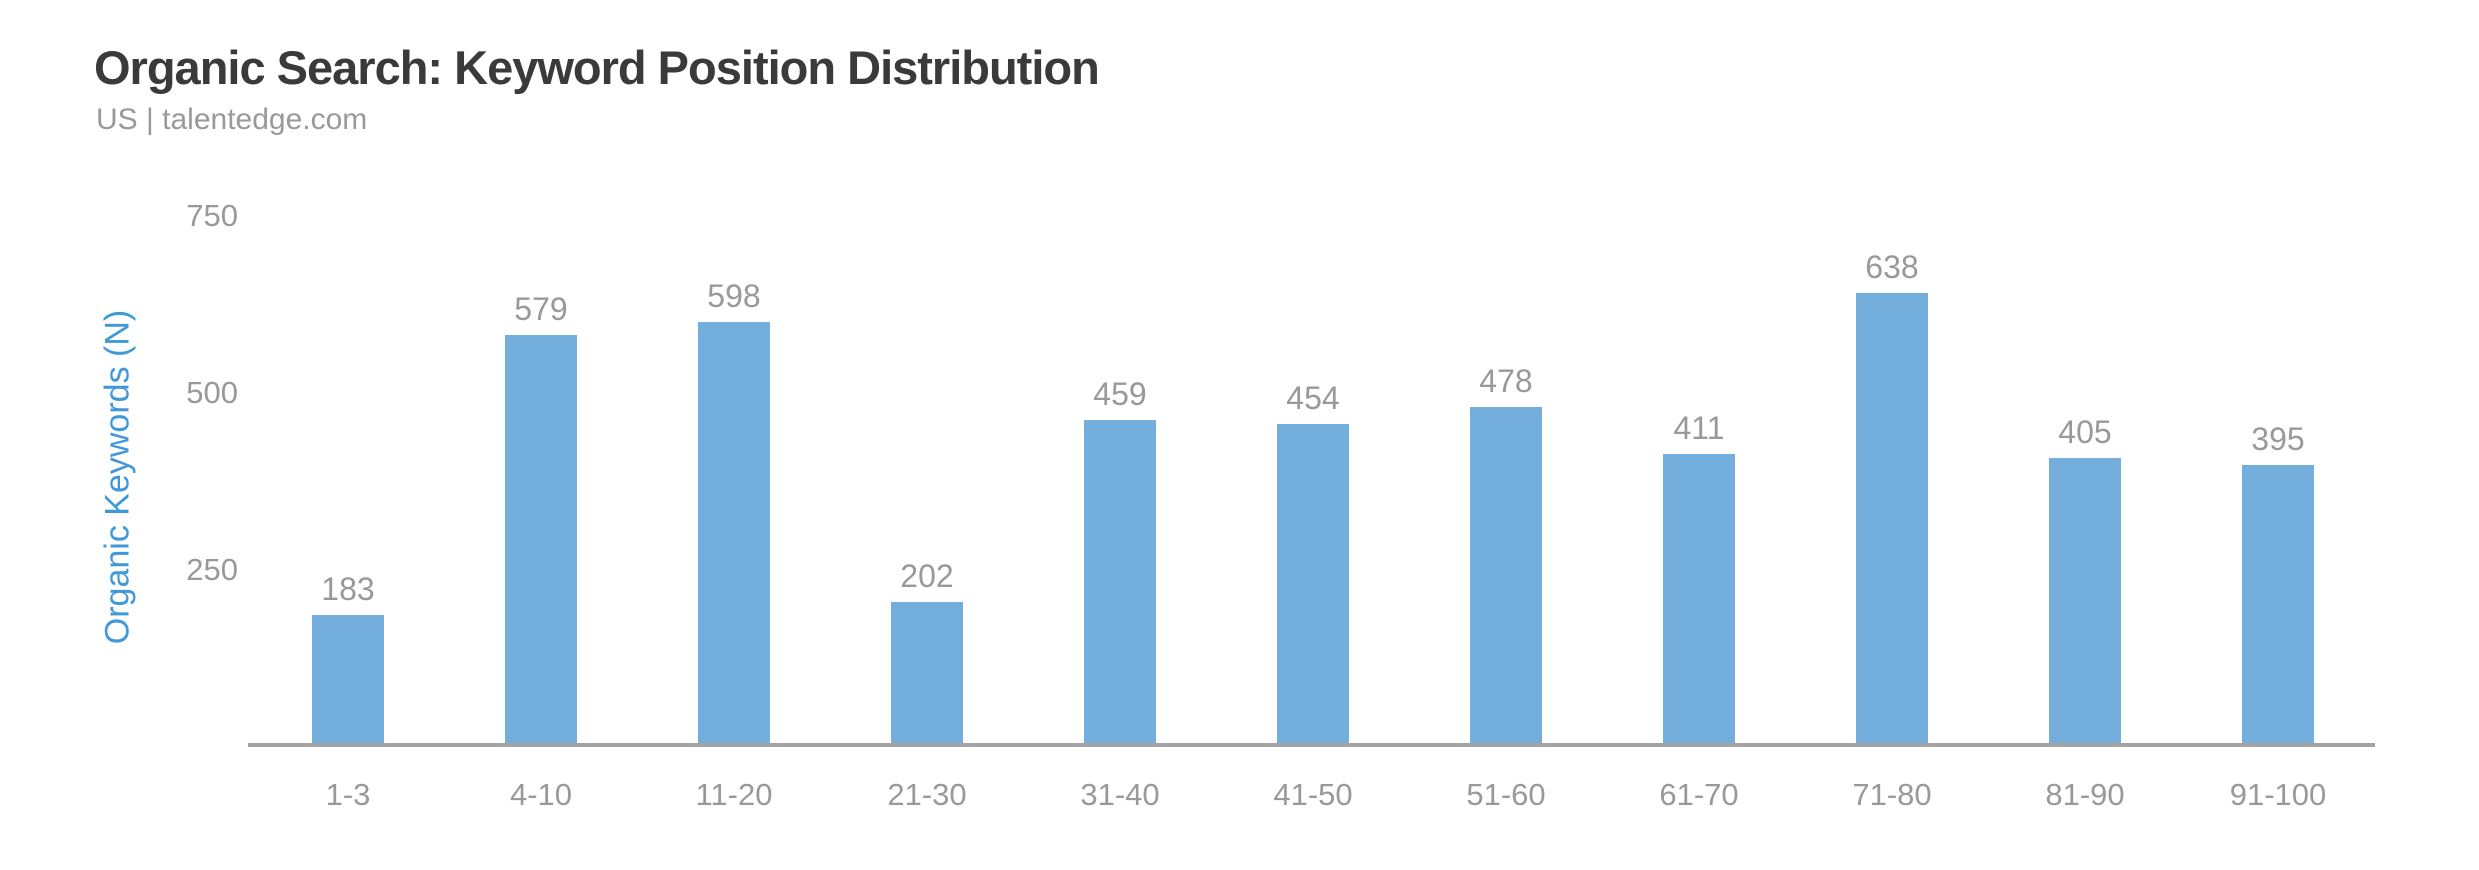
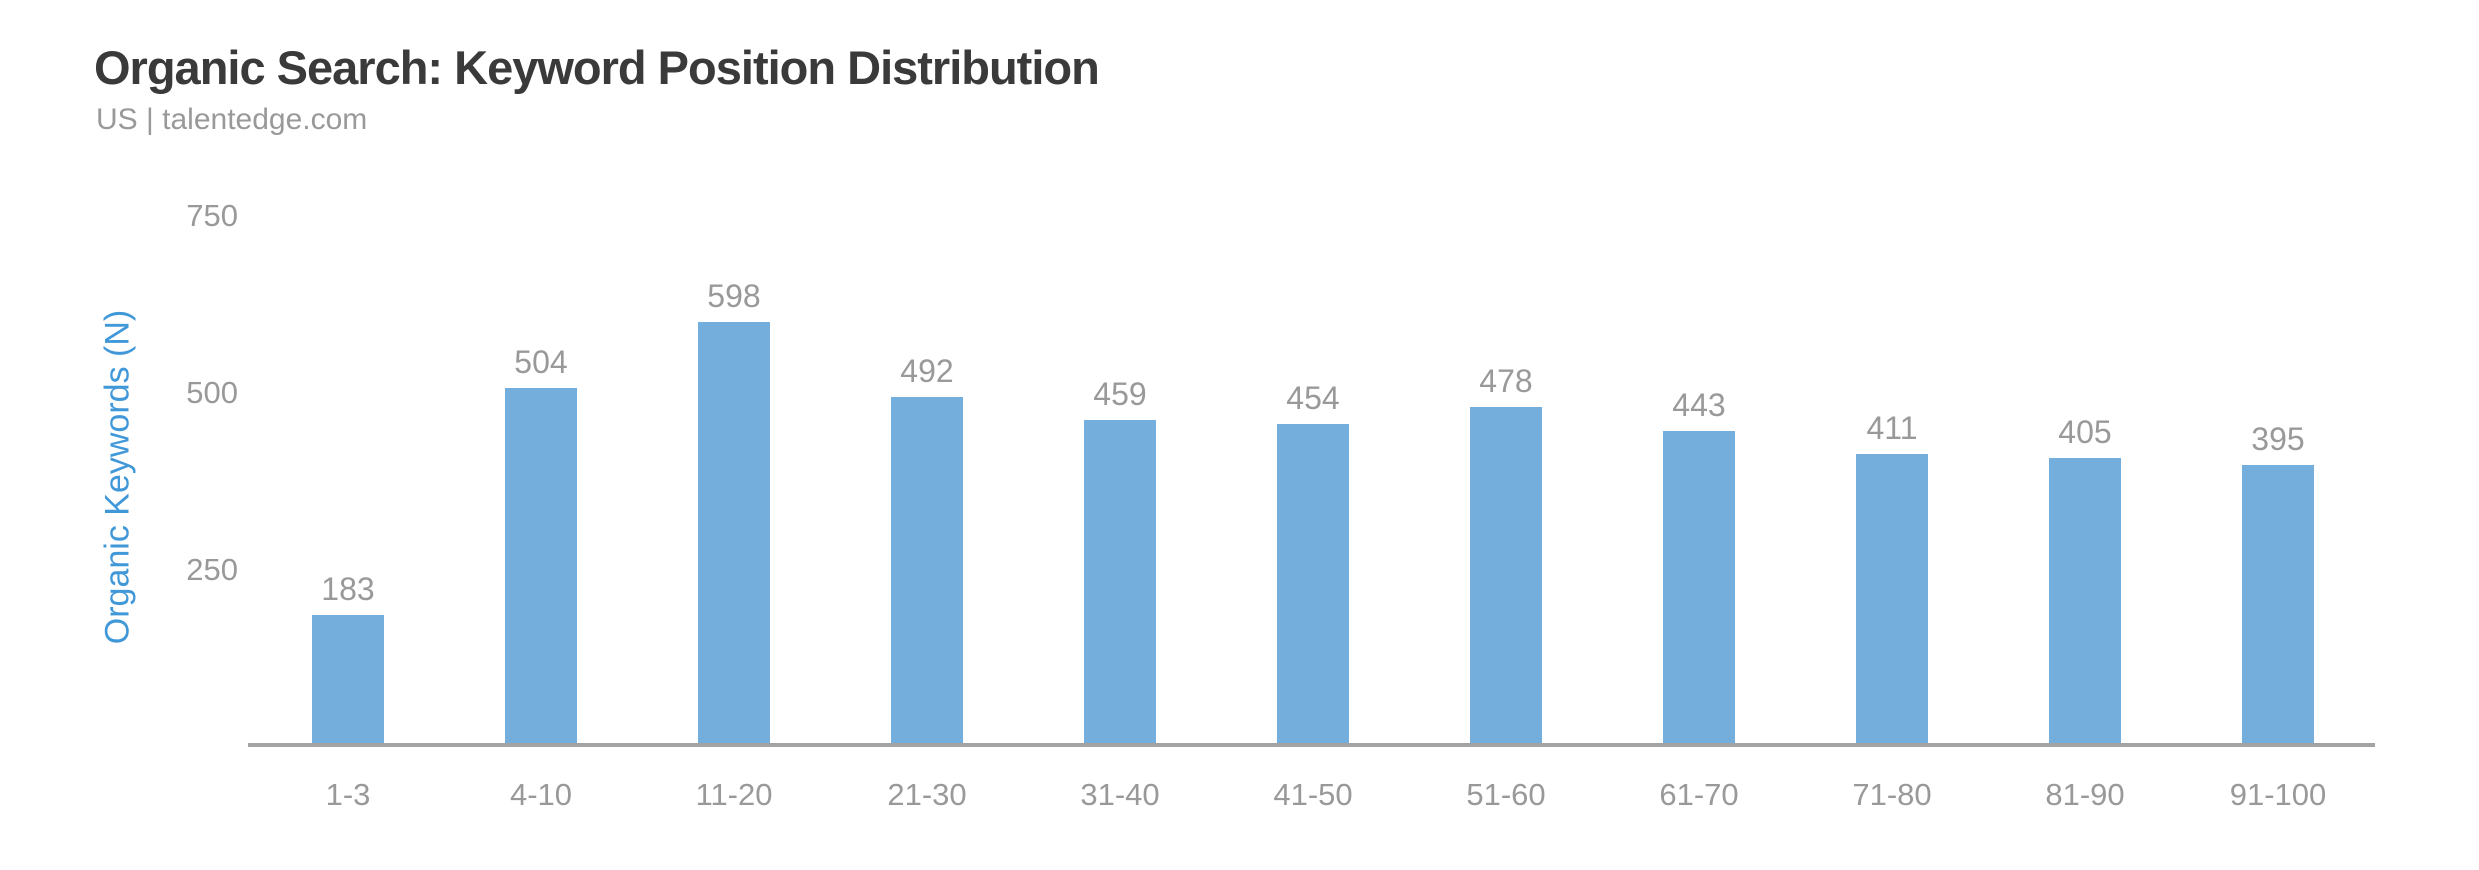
4-10: 579 -> 504
21-30: 202 -> 492
61-70: 411 -> 443
71-80: 638 -> 411
